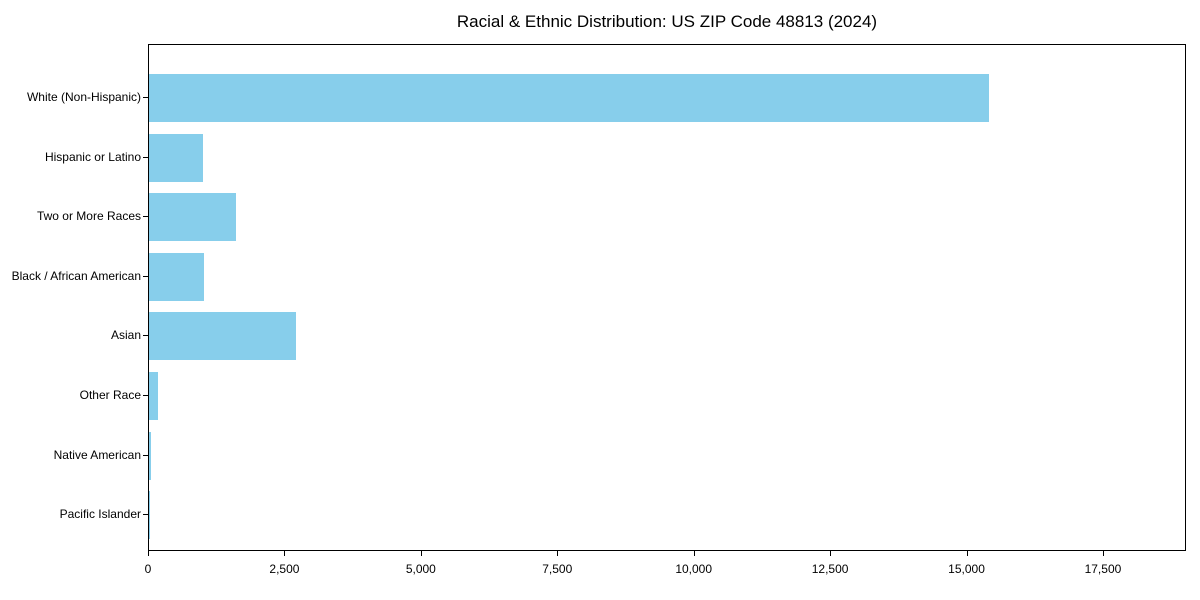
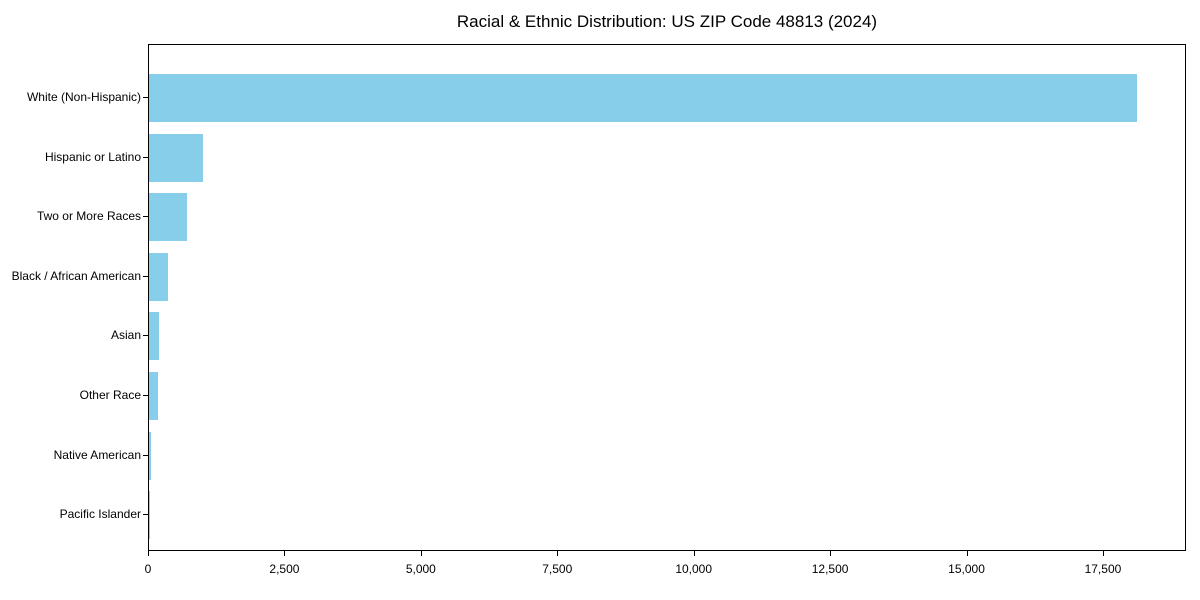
White (Non-Hispanic): 15400 -> 18100
Two or More Races: 1600 -> 700
Black / African American: 1000 -> 400
Asian: 2700 -> 200
